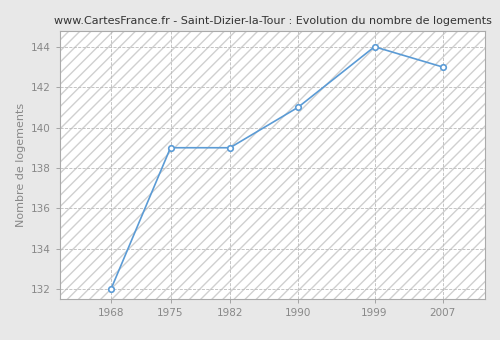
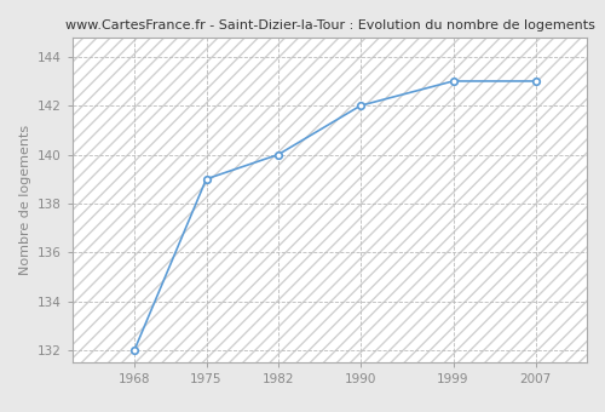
1982: 139 -> 140
1990: 141 -> 142
1999: 144 -> 143
